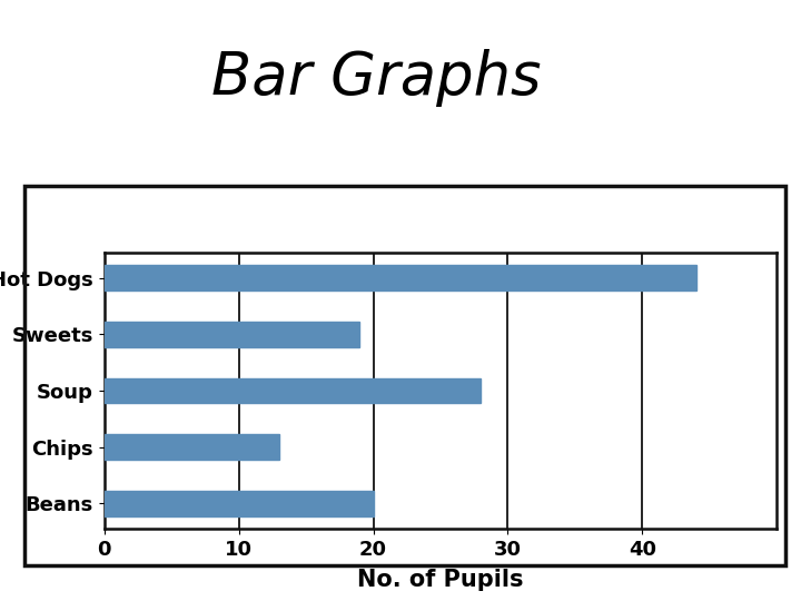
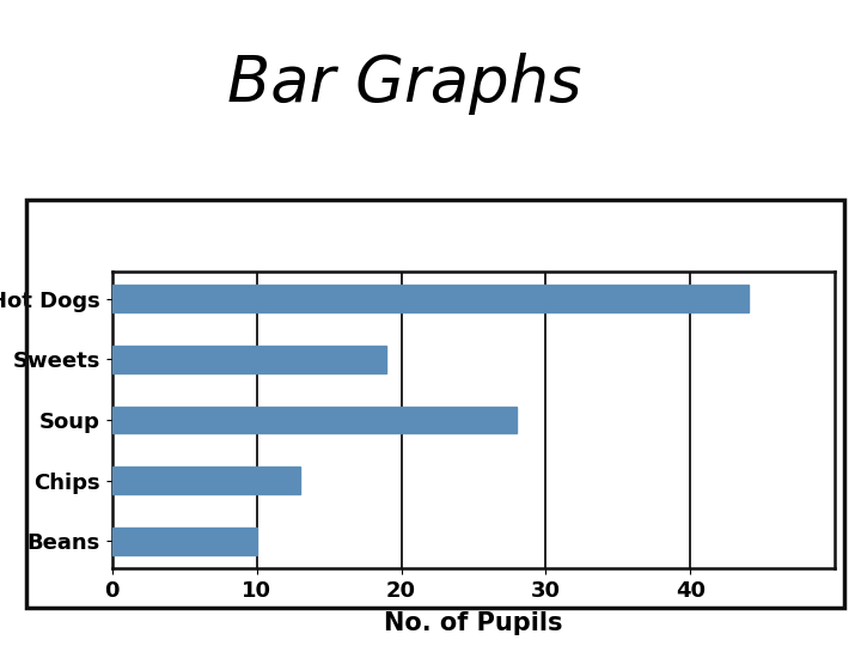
Beans: 20 -> 10
